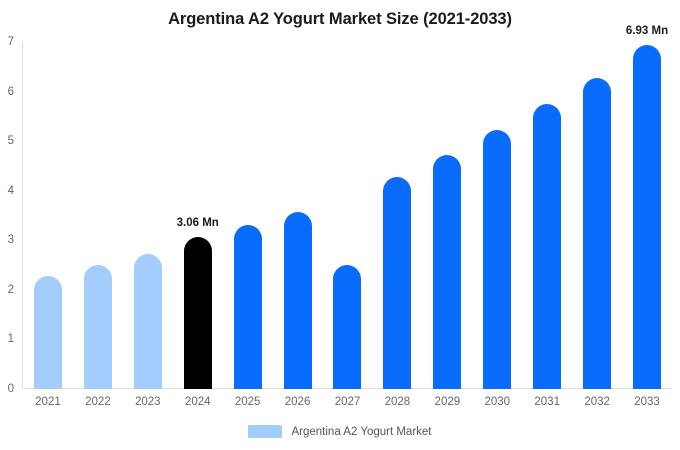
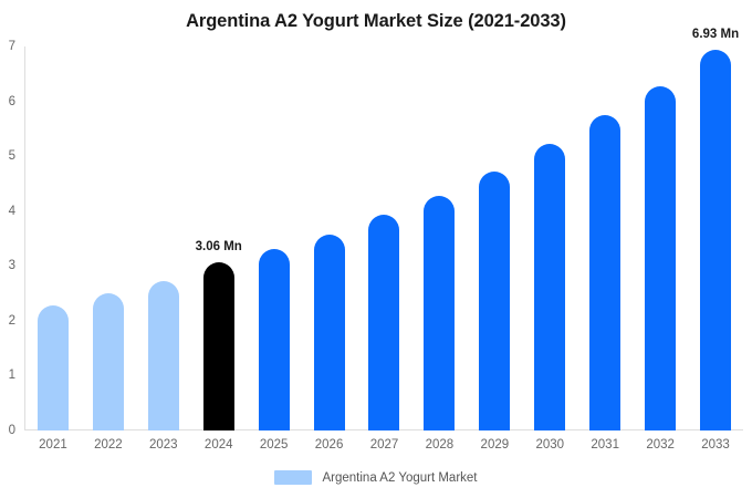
2027: 2.5 -> 3.9
